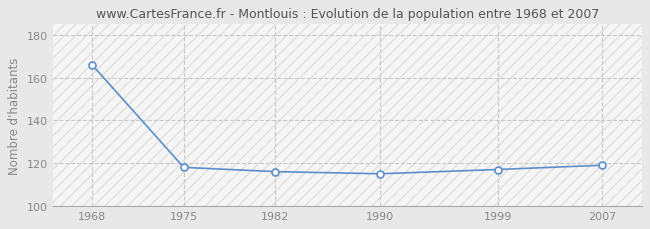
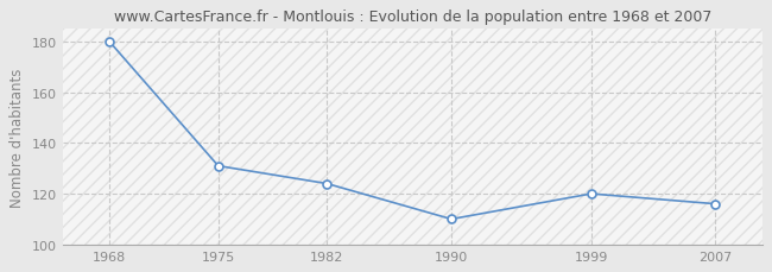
1968: 166 -> 180
1975: 118 -> 131
1982: 116 -> 124
1990: 115 -> 110
1999: 117 -> 120
2007: 119 -> 116
